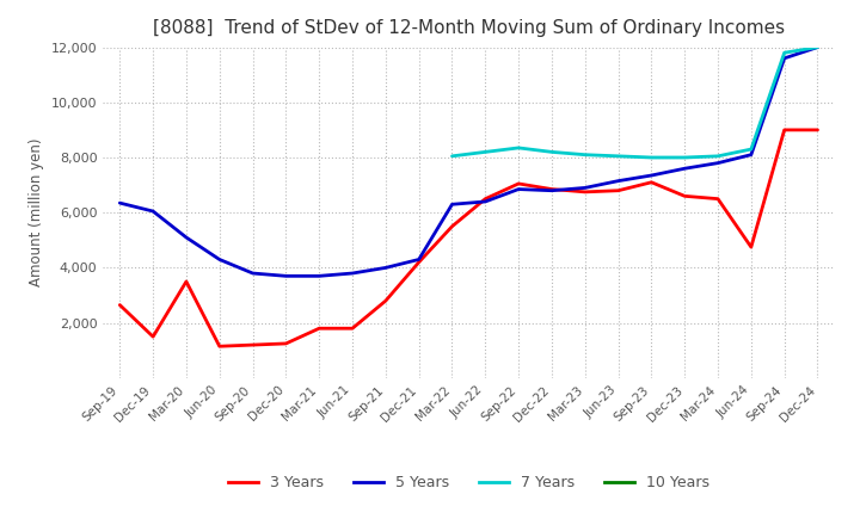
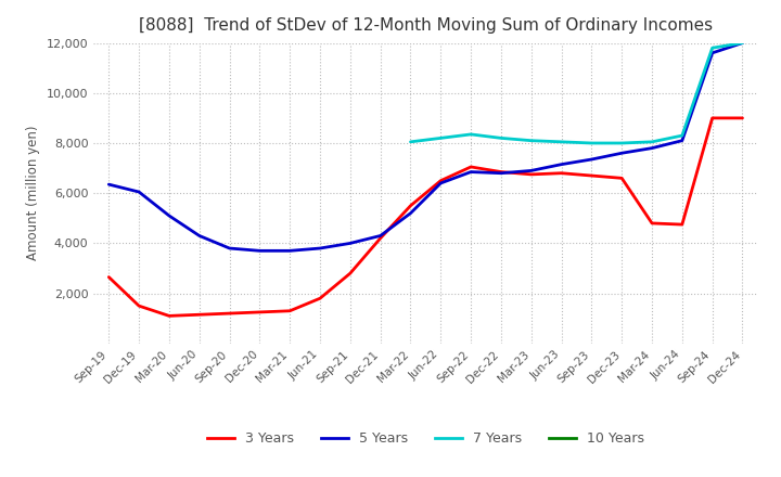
3 Years/Mar-20: 3,500 -> 1,100
3 Years/Mar-21: 1,800 -> 1,300
5 Years/Mar-22: 6,300 -> 5,200
3 Years/Sep-23: 7,100 -> 6,700
3 Years/Mar-24: 6,500 -> 4,800
